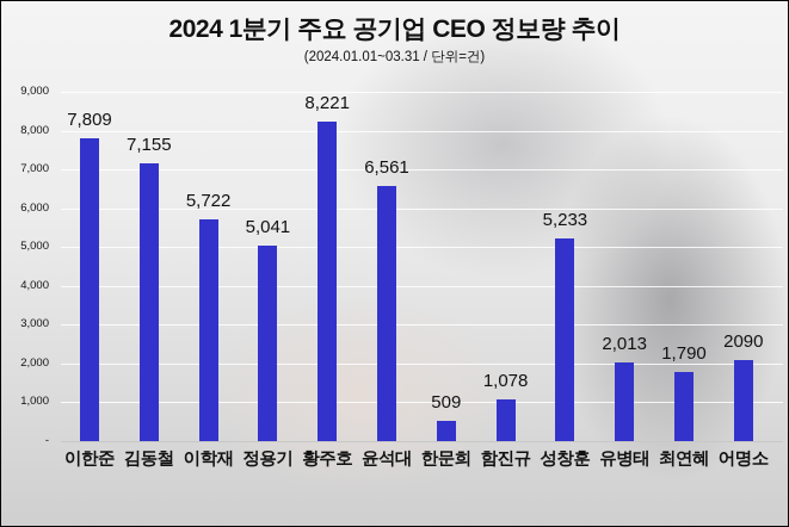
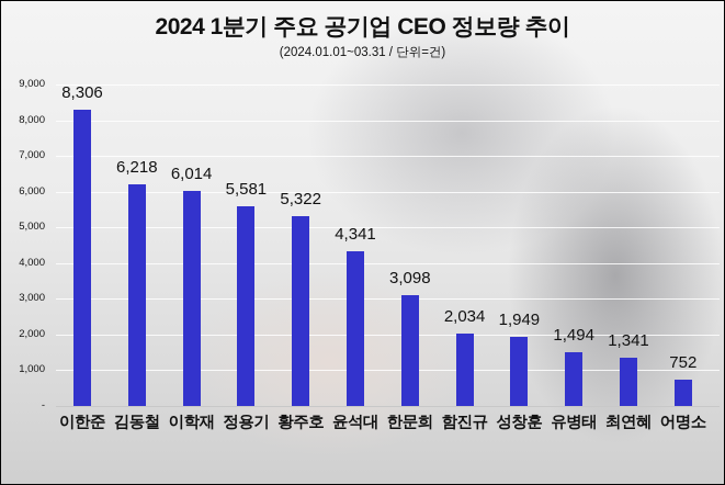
이한준: 7,809 -> 8,306
김동철: 7,155 -> 6,218
이학재: 5,722 -> 6,014
정용기: 5,041 -> 5,581
황주호: 8,221 -> 5,322
윤석대: 6,561 -> 4,341
한문희: 509 -> 3,098
함진규: 1,078 -> 2,034
성창훈: 5,233 -> 1,949
유병태: 2,013 -> 1,494
최연혜: 1,790 -> 1,341
어명소: 2090 -> 752
